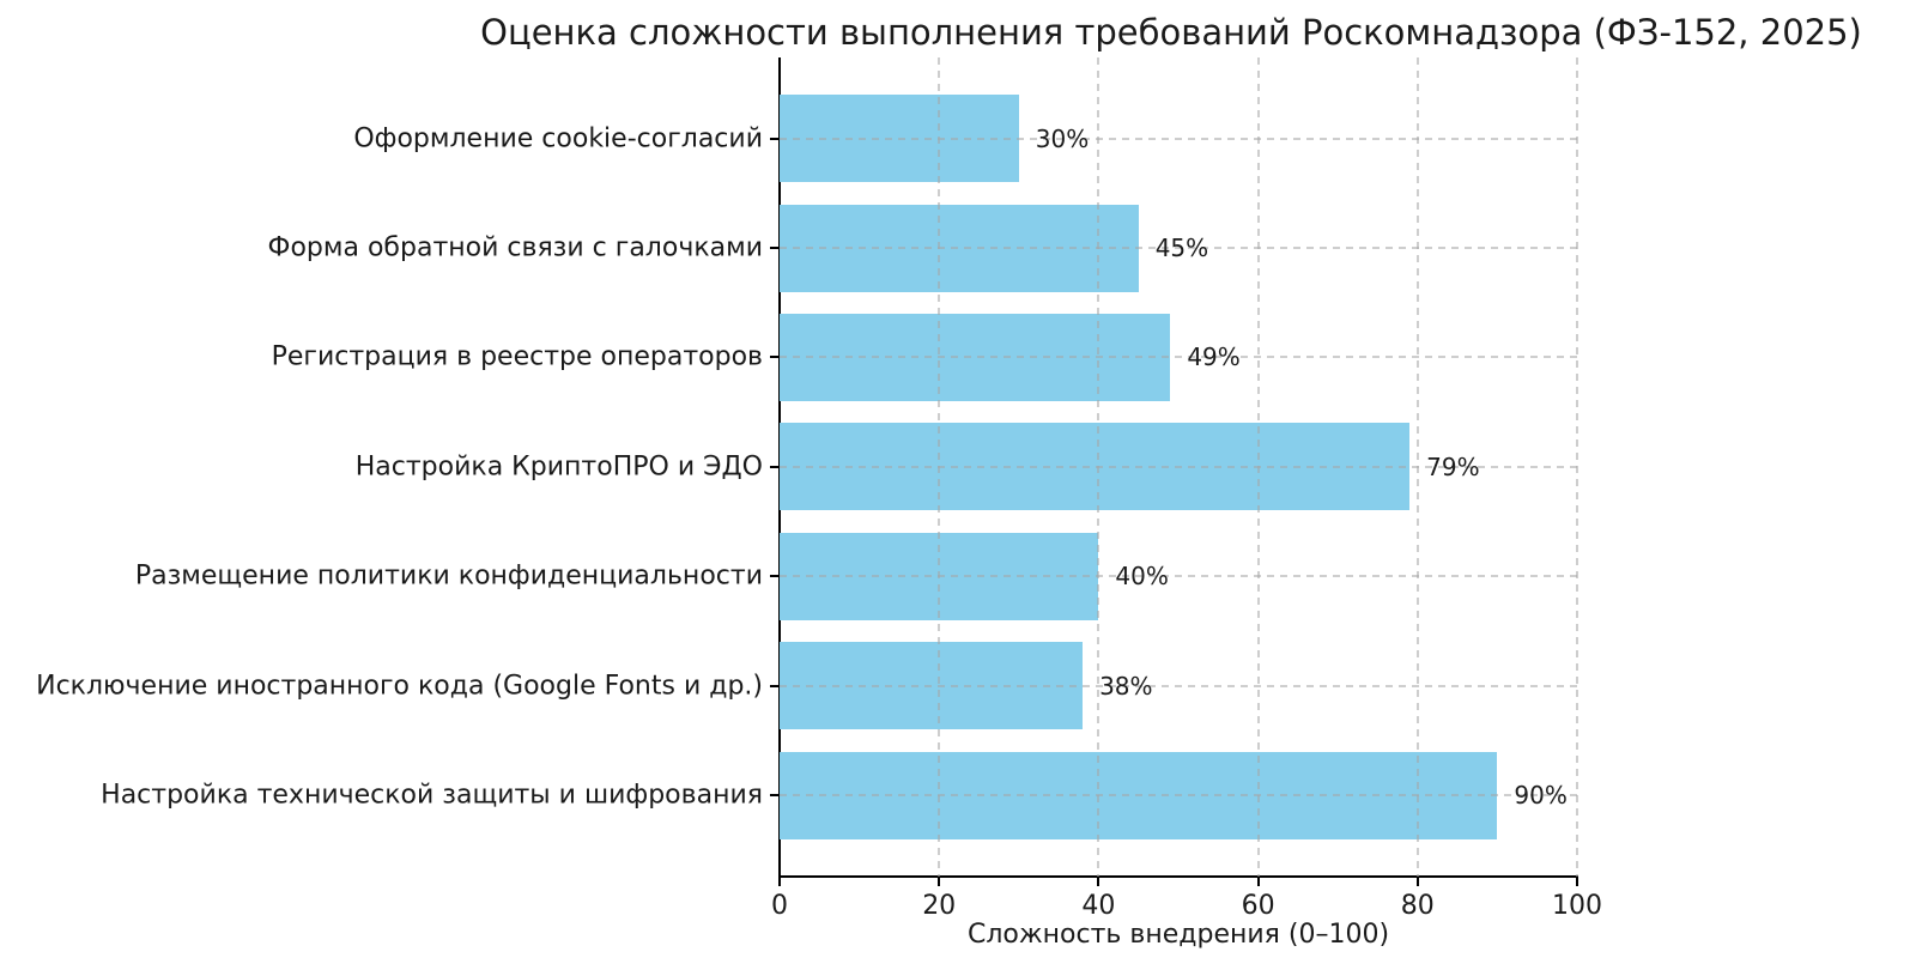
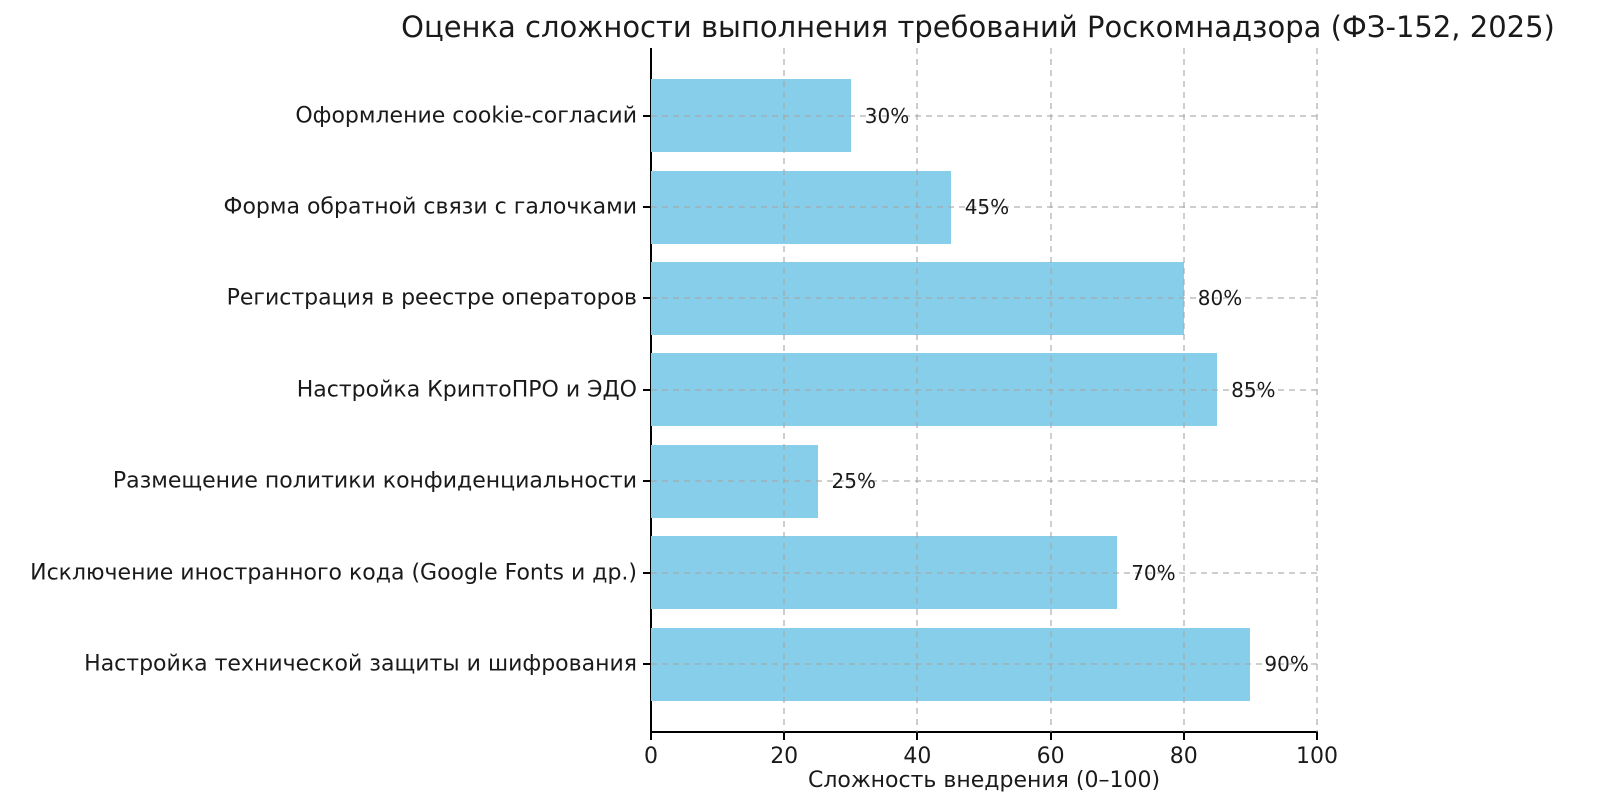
Регистрация в реестре операторов: 49% -> 80%
Настройка КриптоПРО и ЭДО: 79% -> 85%
Размещение политики конфиденциальности: 40% -> 25%
Исключение иностранного кода (Google Fonts и др.): 38% -> 70%
